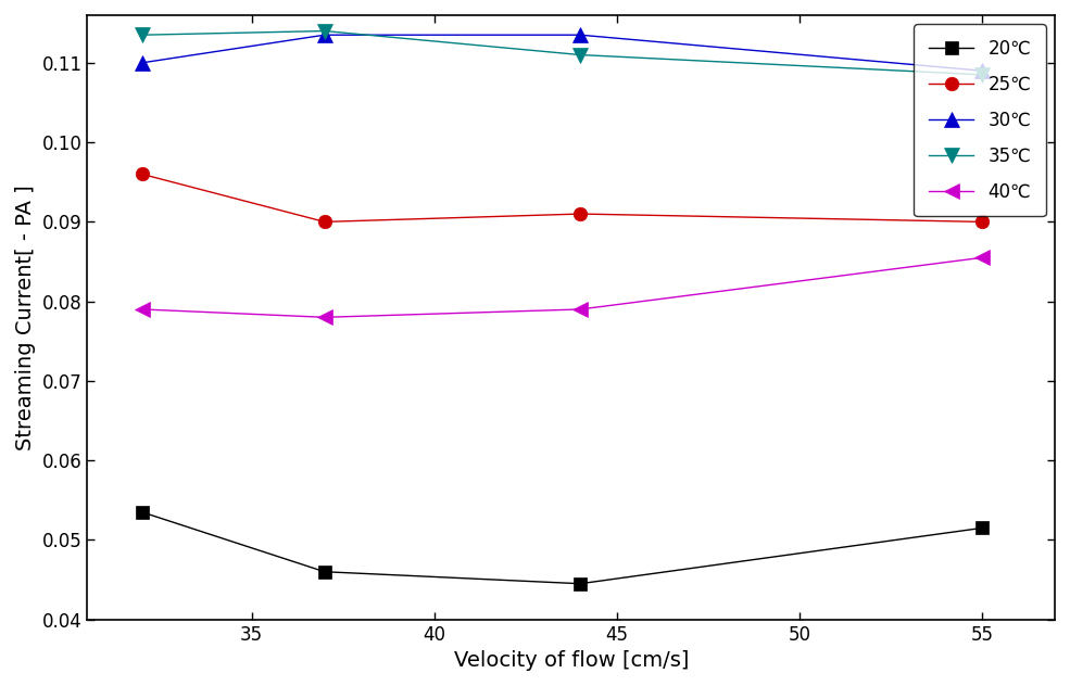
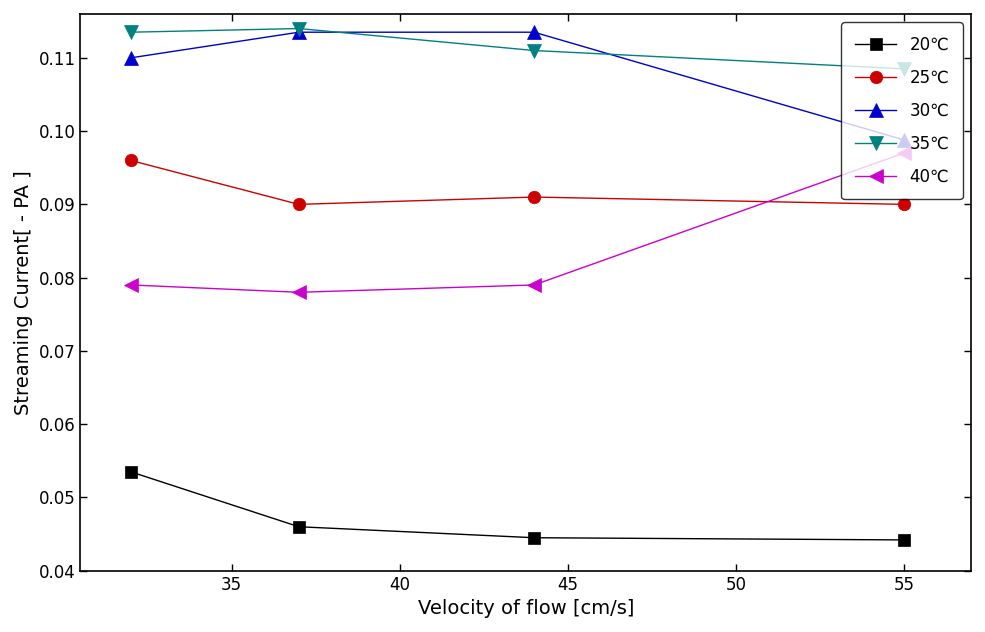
20℃/55: 0.0515 -> 0.0442
30℃/55: 0.1090 -> 0.0988
40℃/55: 0.0855 -> 0.0970
